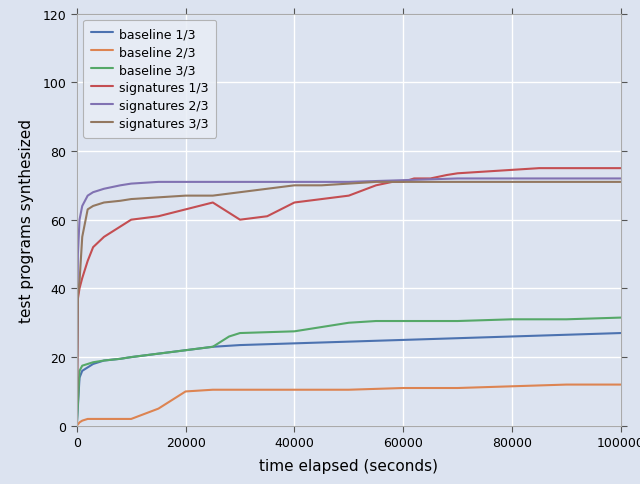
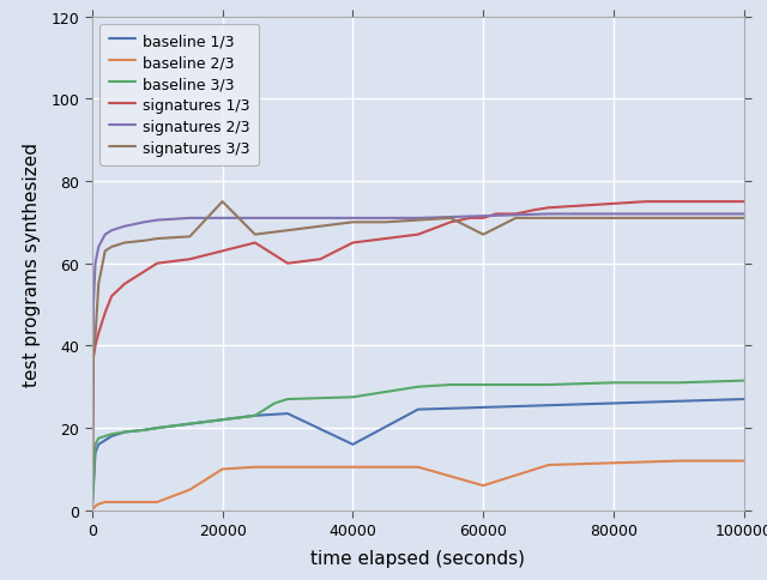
signatures 3/3/20000: 67.0 -> 75.0
baseline 1/3/40000: 24.0 -> 16.0
baseline 2/3/60000: 11.0 -> 6.0
signatures 3/3/60000: 71.0 -> 67.0
